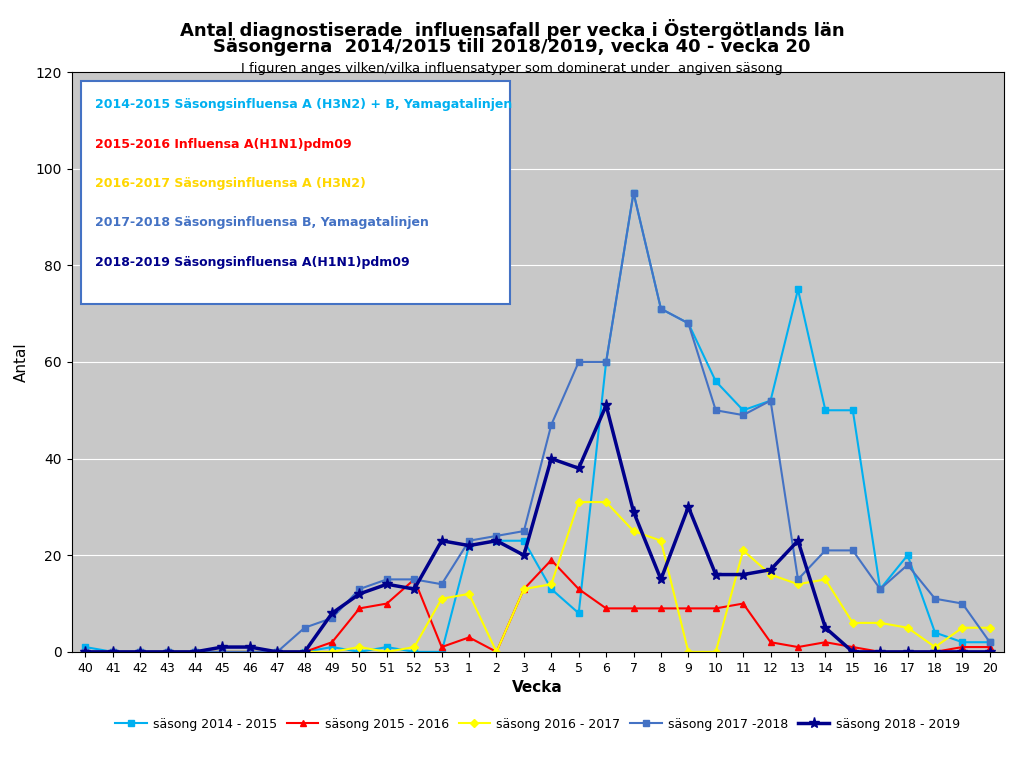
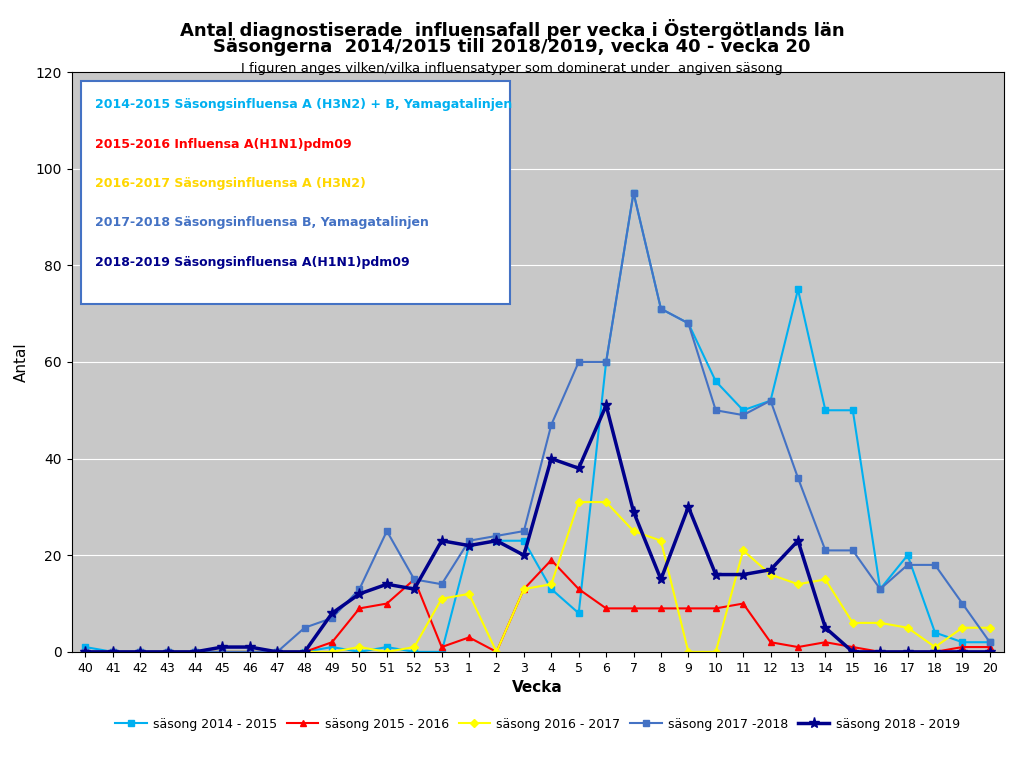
säsong 2017 -2018/51: 15 -> 25
säsong 2017 -2018/13: 15 -> 36
säsong 2017 -2018/18: 11 -> 18
